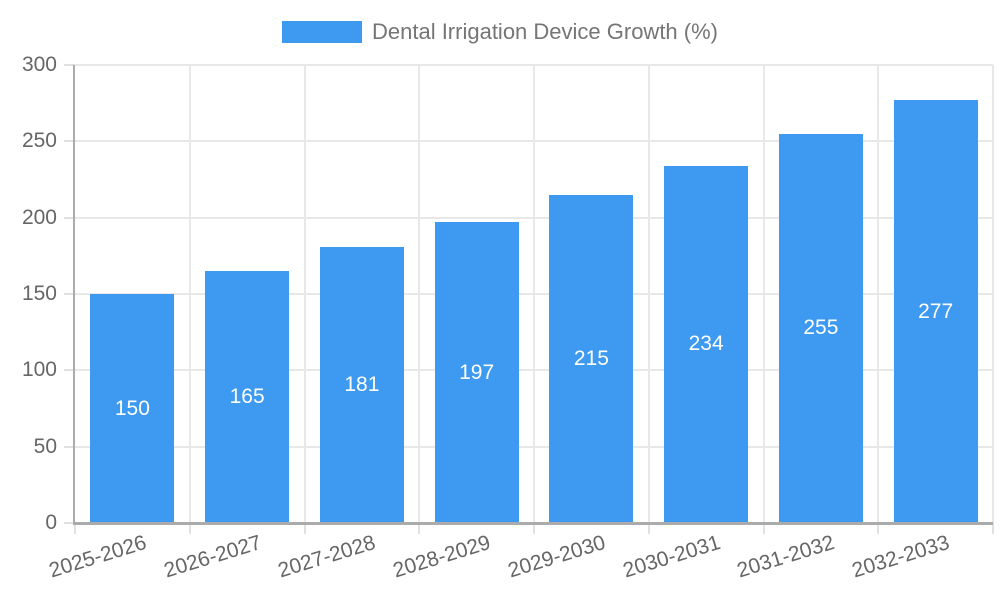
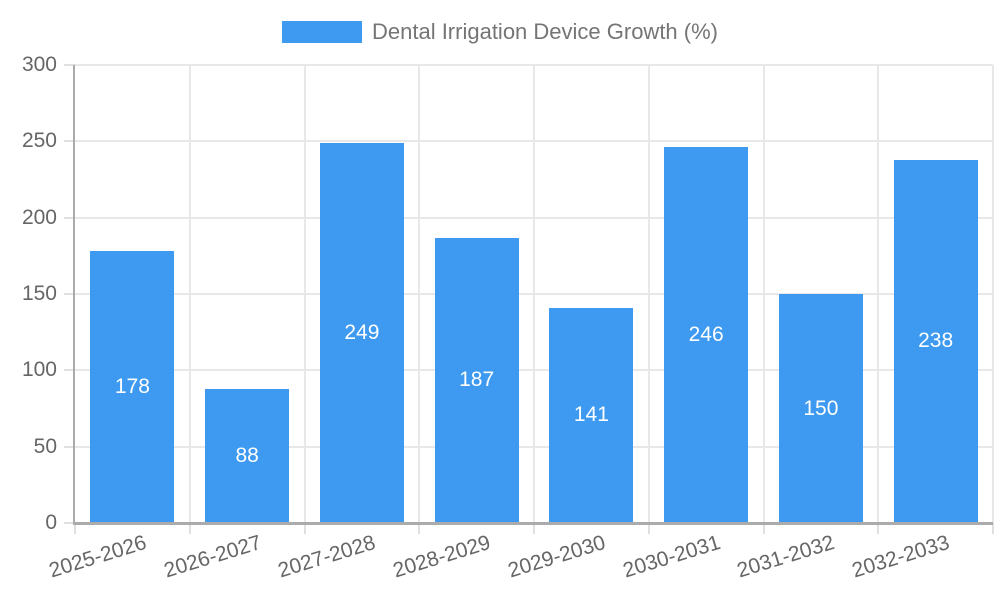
2025-2026: 150 -> 178
2026-2027: 165 -> 88
2027-2028: 181 -> 249
2028-2029: 197 -> 187
2029-2030: 215 -> 141
2030-2031: 234 -> 246
2031-2032: 255 -> 150
2032-2033: 277 -> 238
